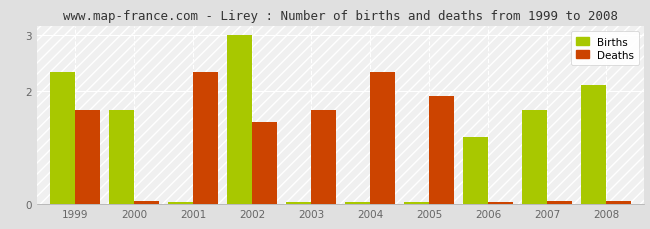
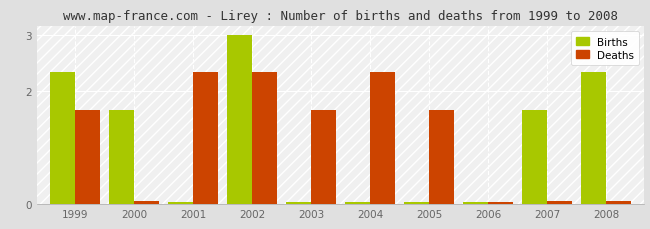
Deaths/2002: 1.46 -> 2.33
Deaths/2005: 1.92 -> 1.67
Births/2006: 1.18 -> 0.03
Births/2008: 2.10 -> 2.33
